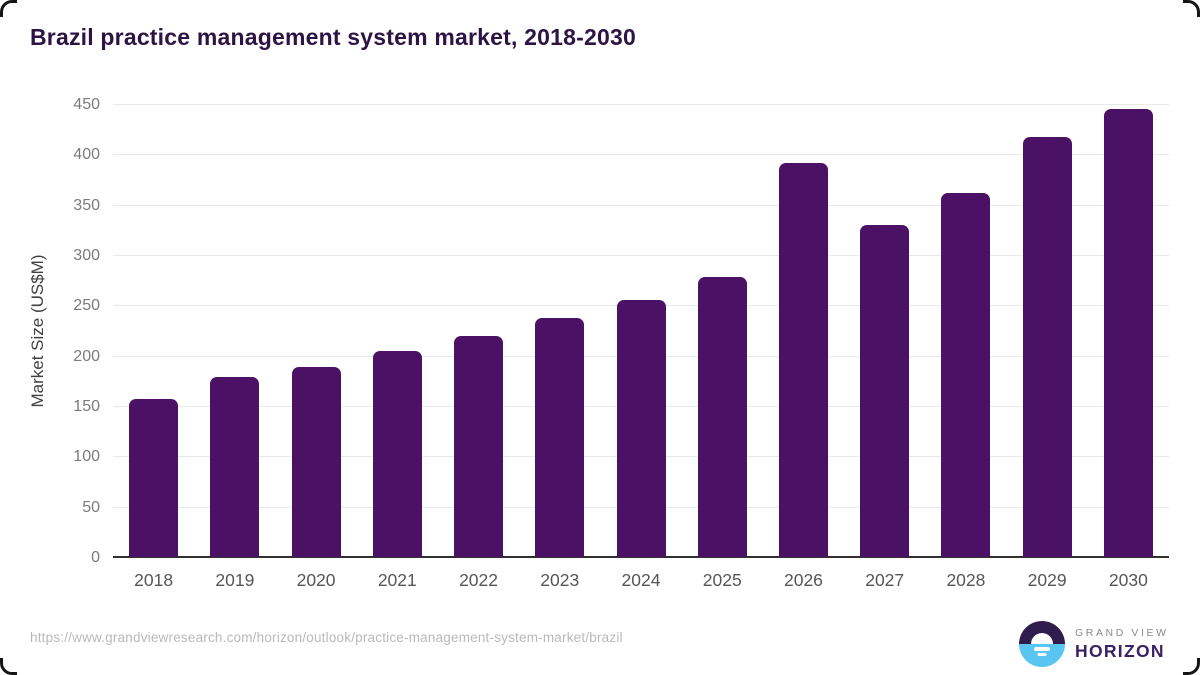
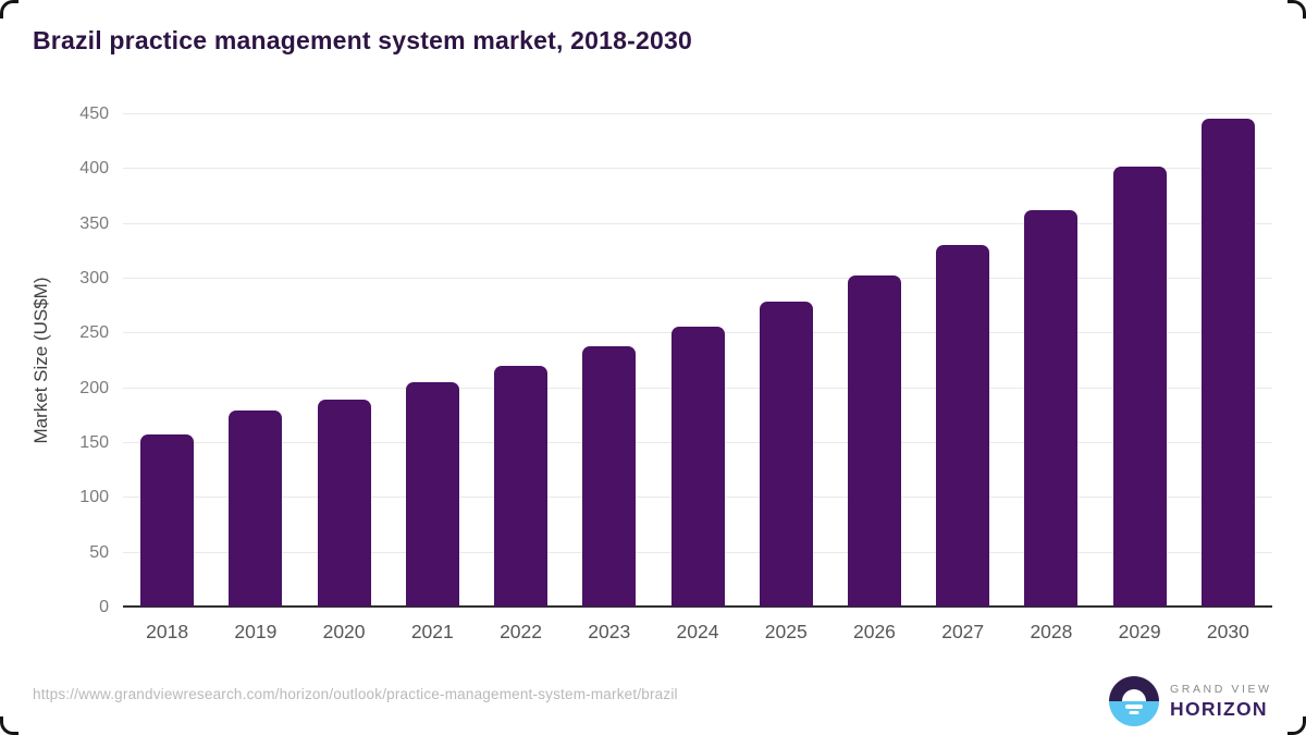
2026: 391 -> 302
2029: 417 -> 401
